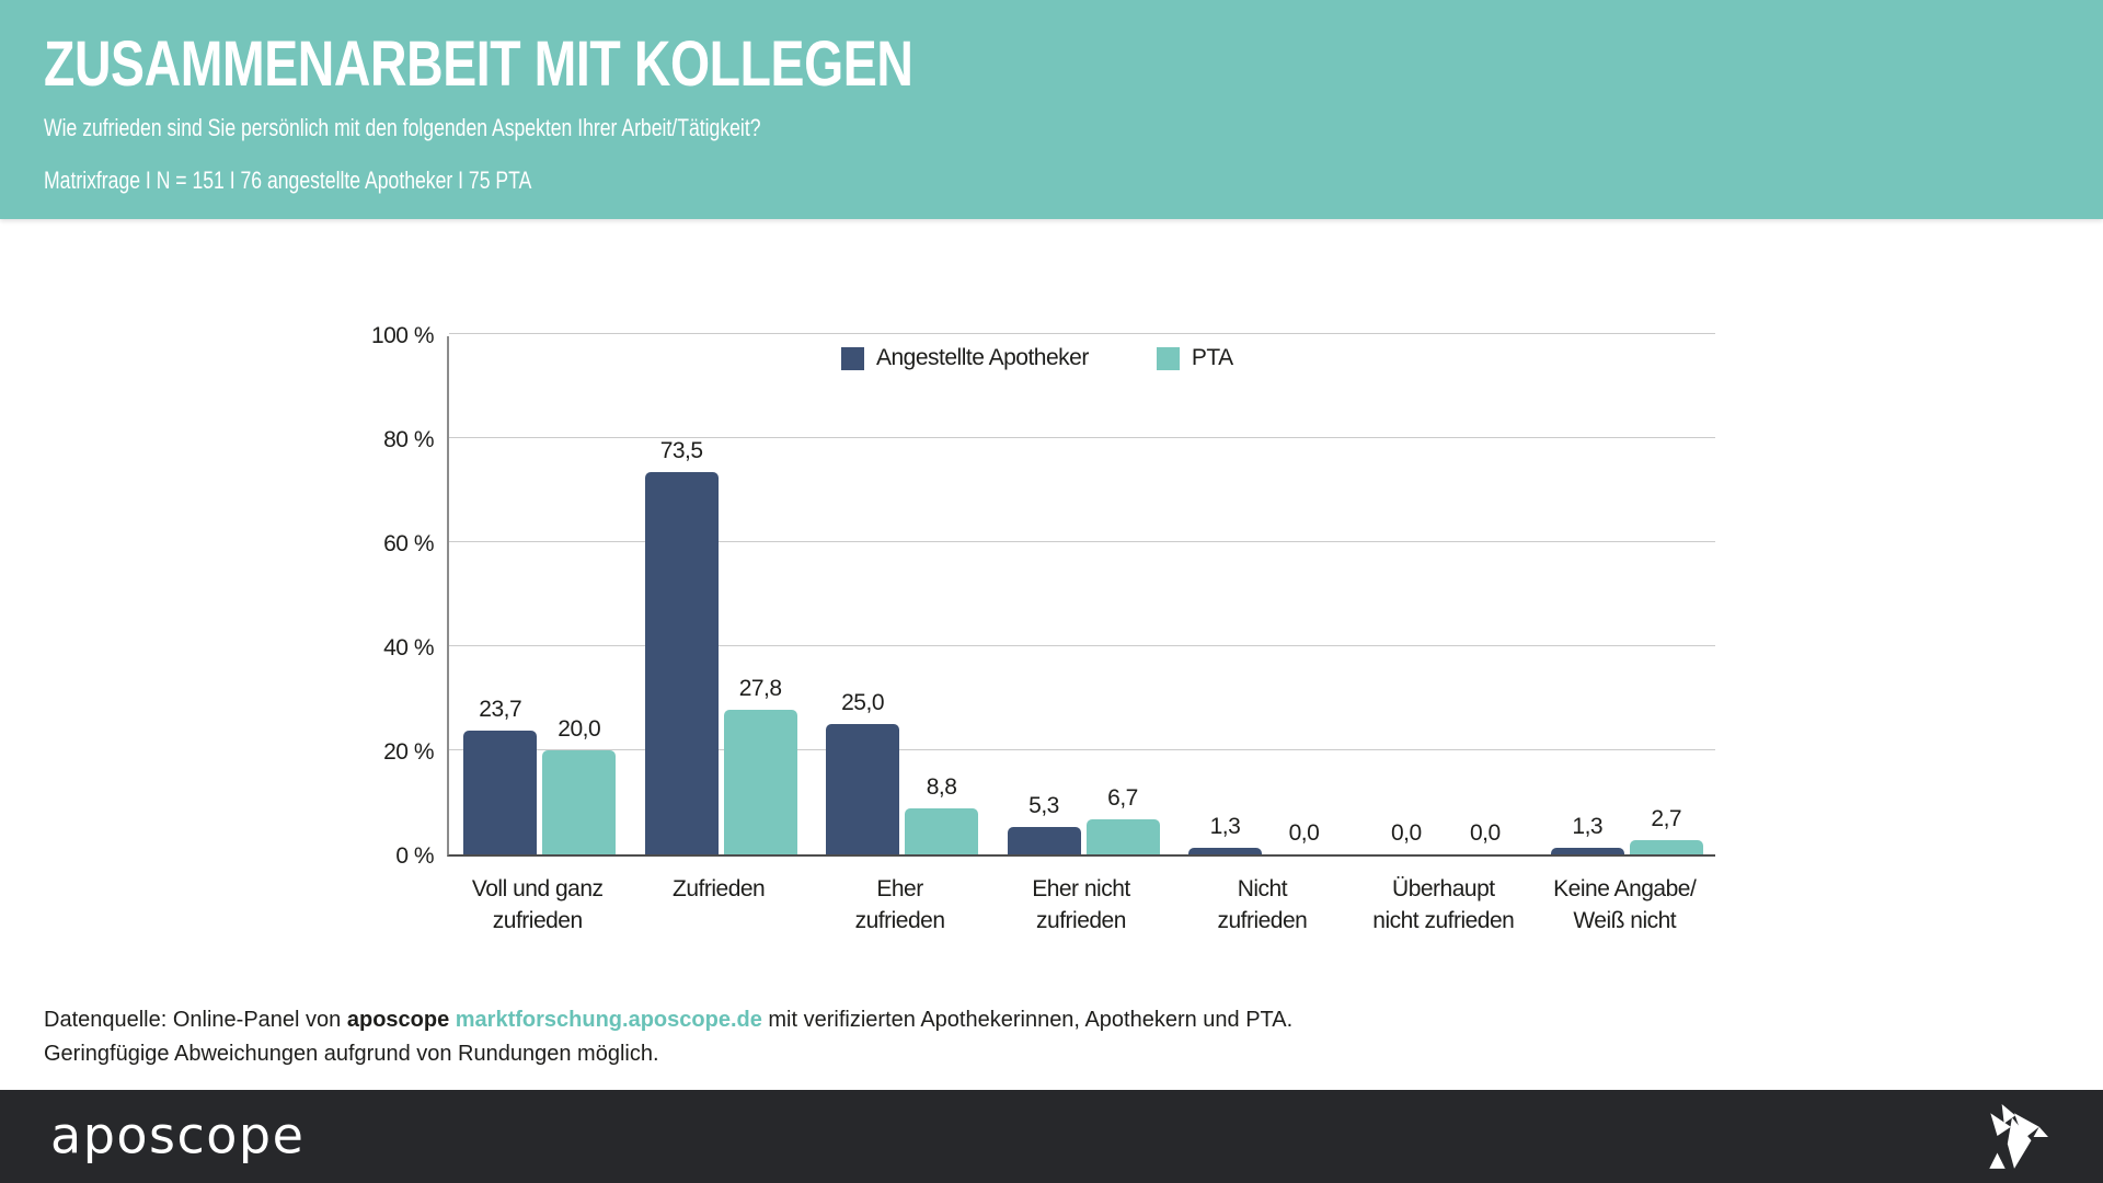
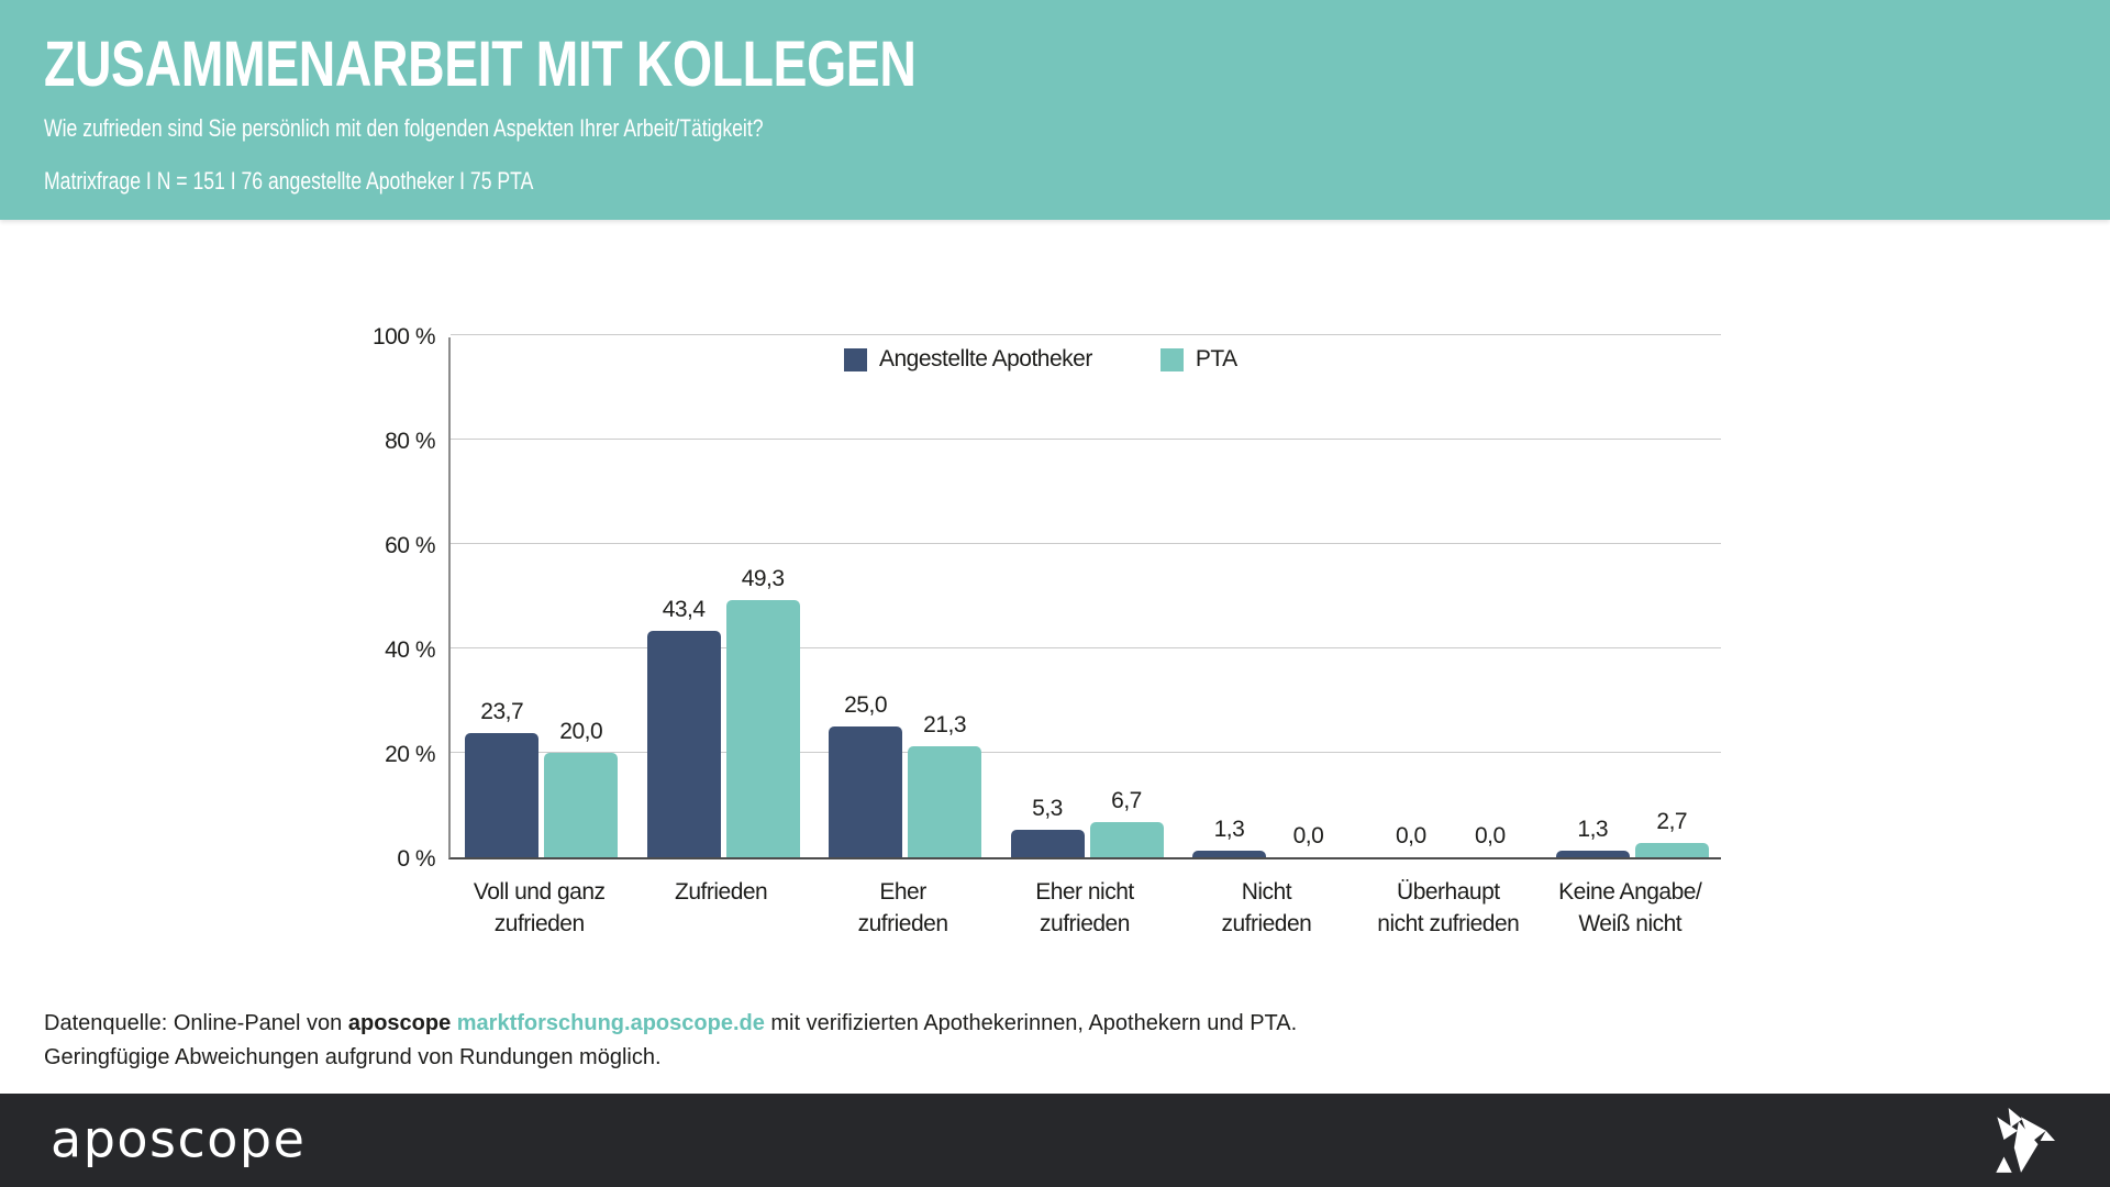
Angestellte Apotheker/Zufrieden: 73,5 -> 43,4
PTA/Zufrieden: 27,8 -> 49,3
PTA/Eher zufrieden: 8,8 -> 21,3
